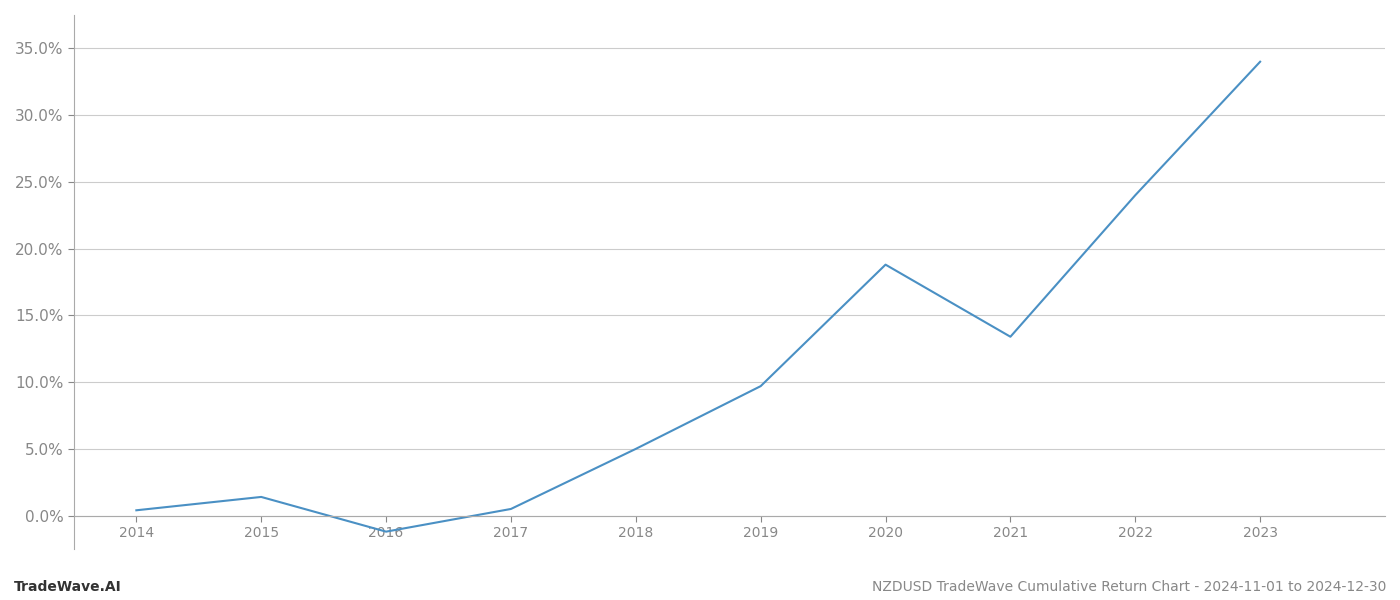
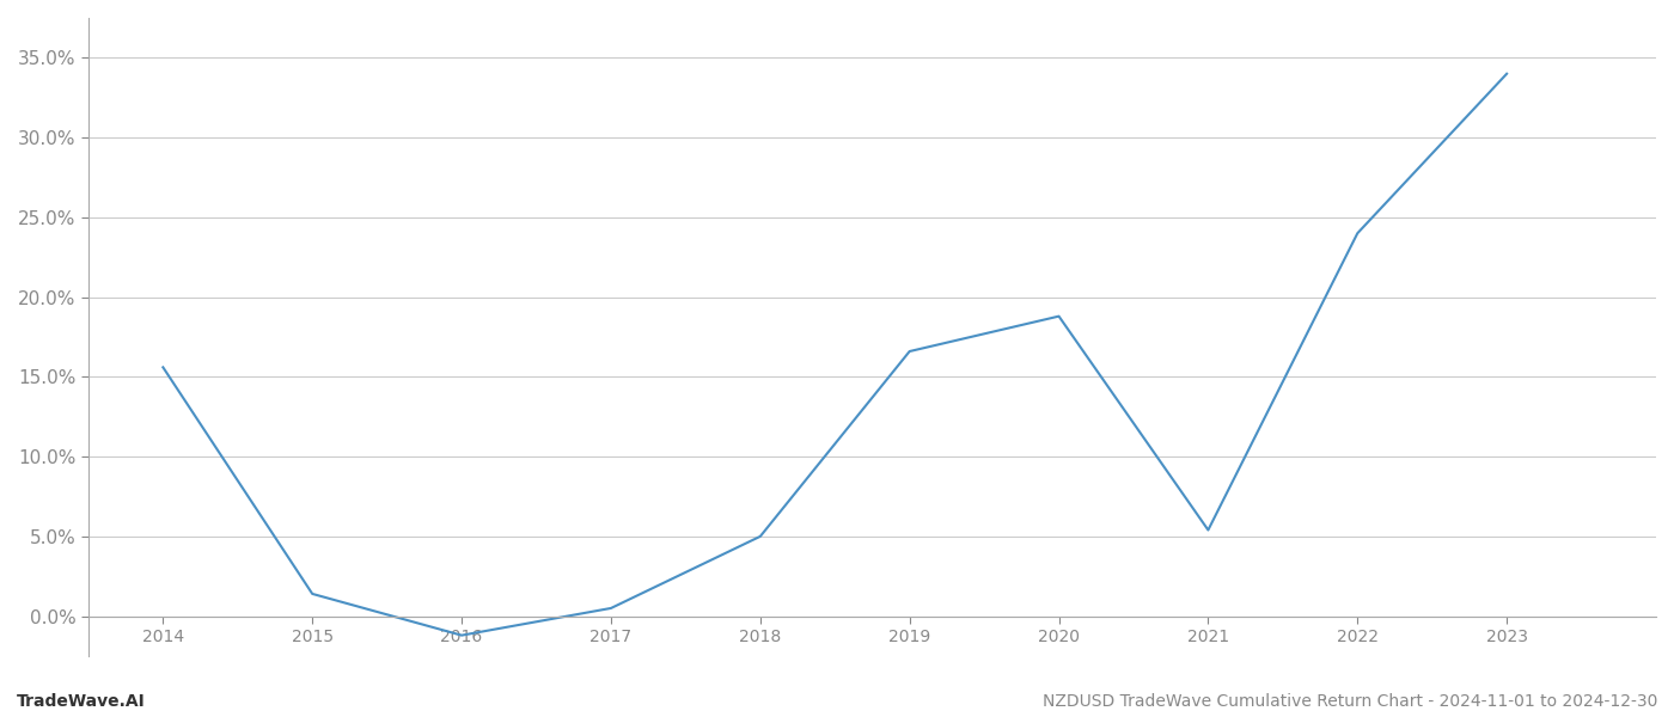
2014: 0.4% -> 15.6%
2019: 9.7% -> 16.6%
2021: 13.4% -> 5.4%
